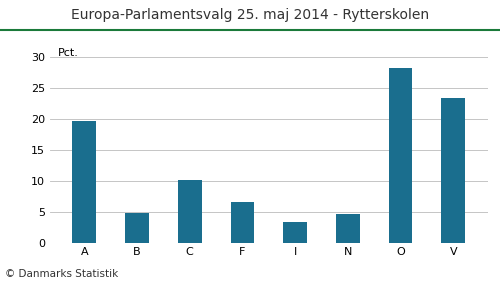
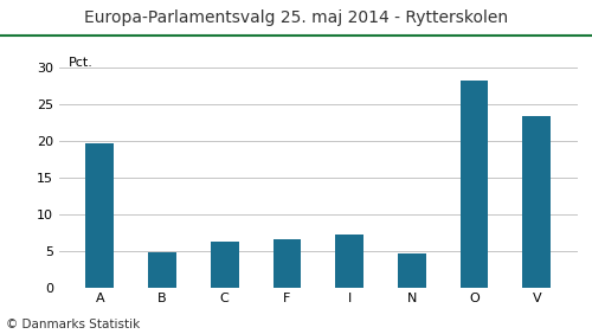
C: 10.1 -> 6.2
I: 3.4 -> 7.2
